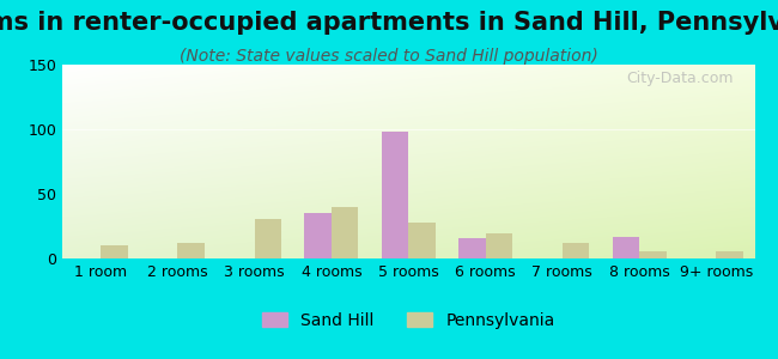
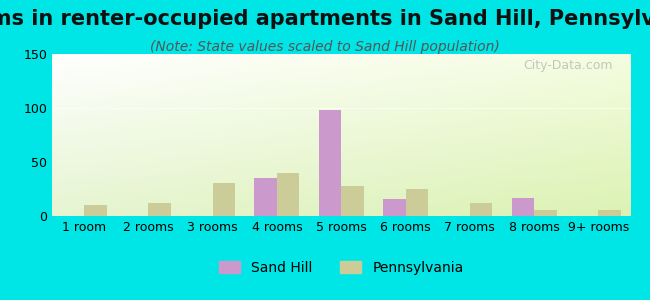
Pennsylvania/6 rooms: 19 -> 25
